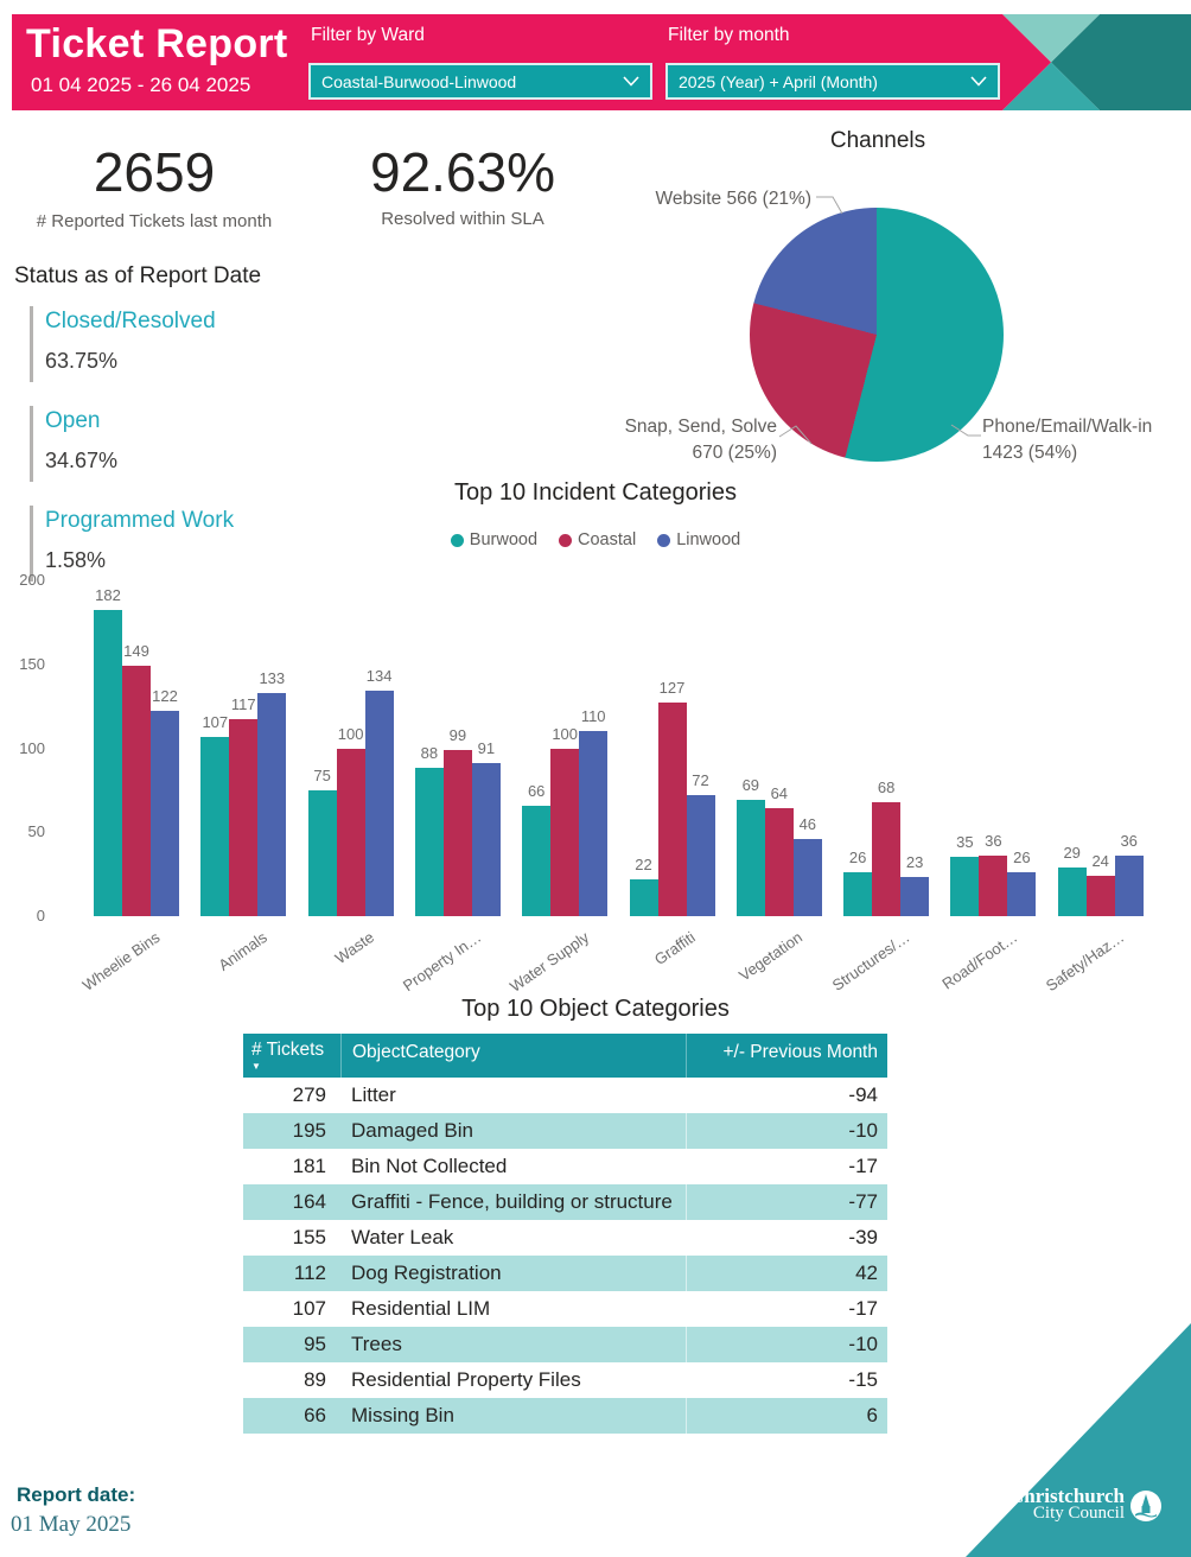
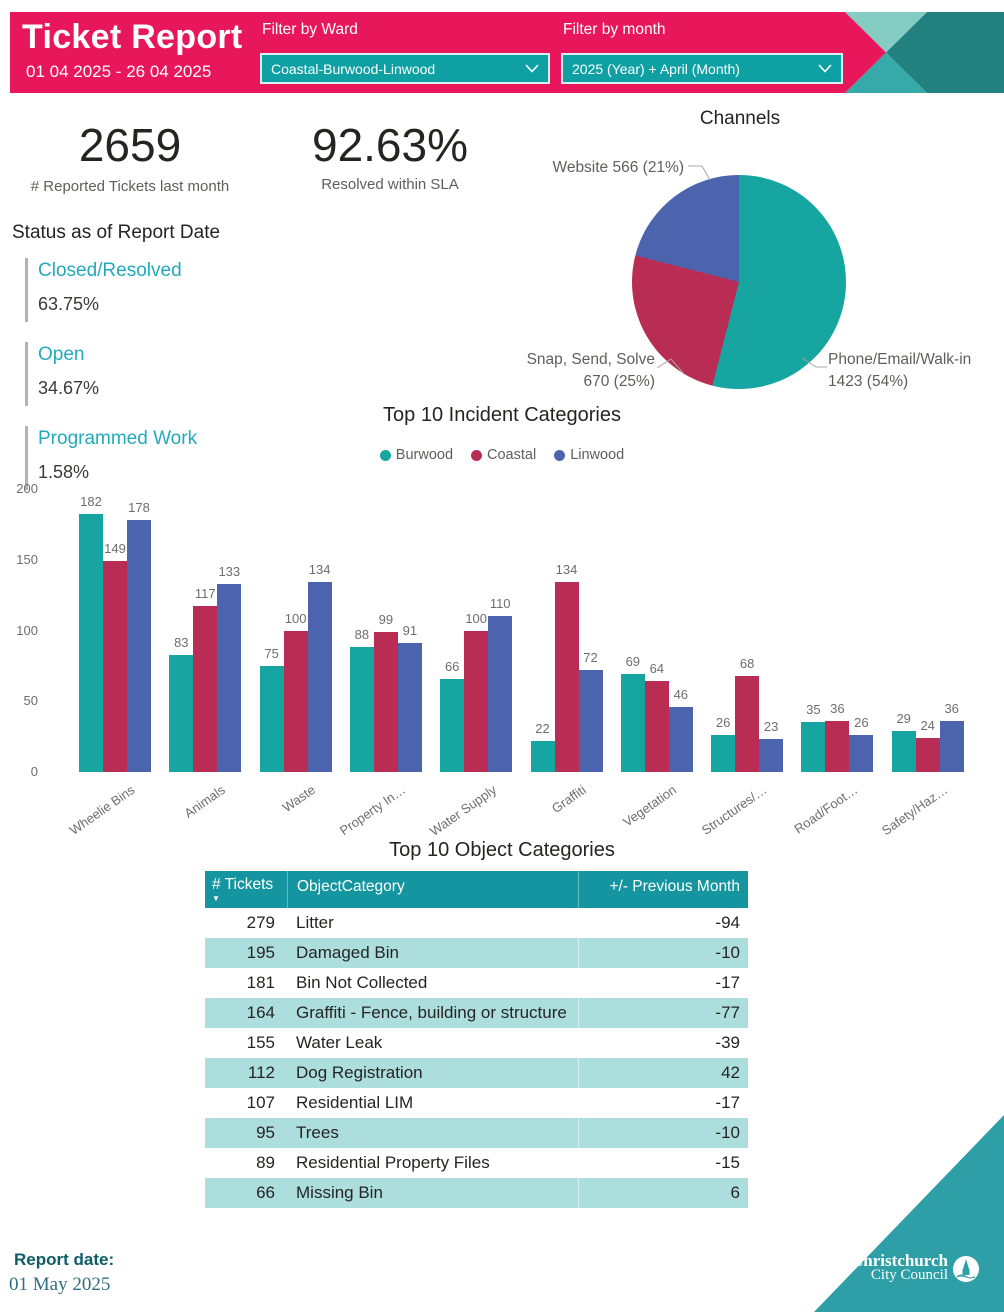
Top 10 Incident Categories/Linwood/Wheelie Bins: 122 -> 178
Top 10 Incident Categories/Burwood/Animals: 107 -> 83
Top 10 Incident Categories/Coastal/Graffiti: 127 -> 134
